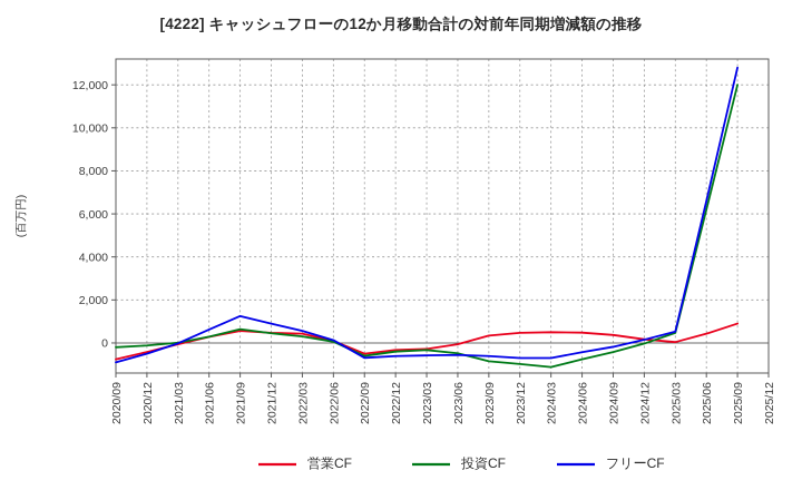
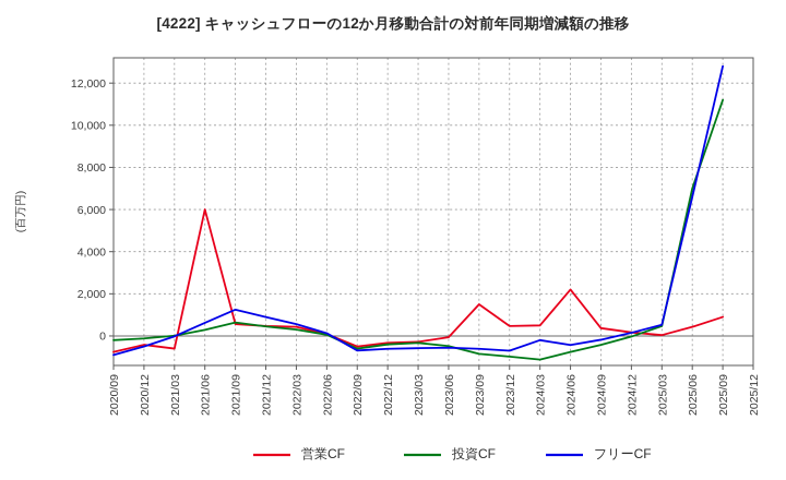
営業CF/2021/03: -100 -> -600
営業CF/2021/06: 300 -> 6000
営業CF/2023/09: 300 -> 1500
フリーCF/2024/03: -700 -> -200
営業CF/2024/06: 500 -> 2200
投資CF/2025/06: 6200 -> 7000
投資CF/2025/09: 12000 -> 11200
